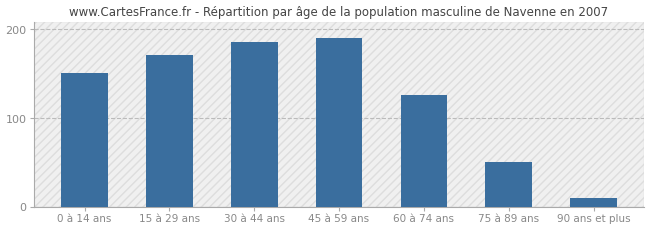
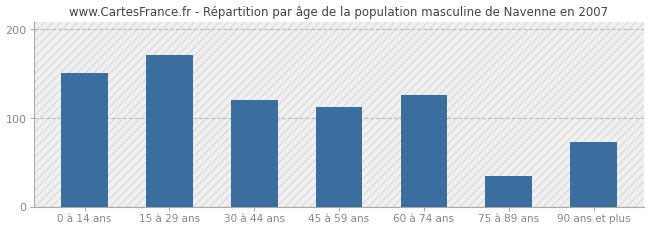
30 à 44 ans: 185 -> 120
45 à 59 ans: 190 -> 112
75 à 89 ans: 50 -> 34
90 ans et plus: 10 -> 72
